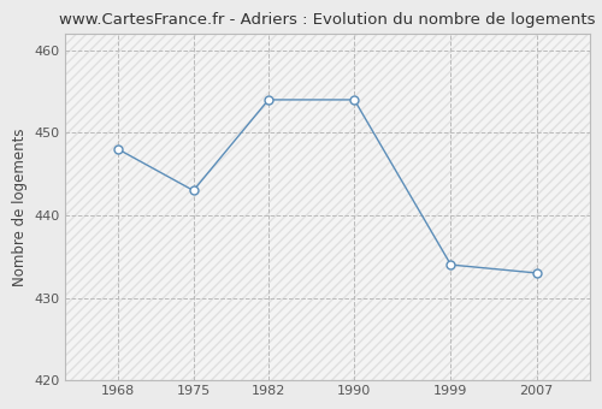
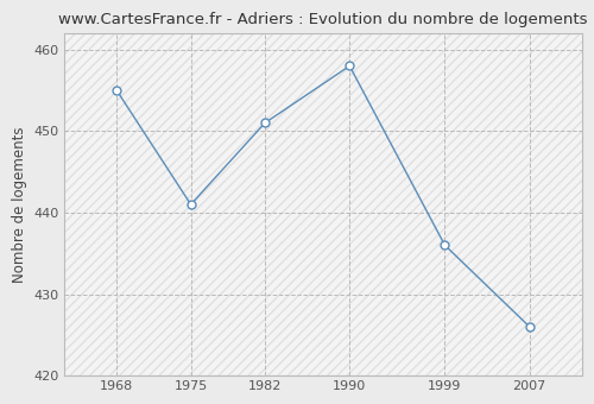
1968: 448 -> 455
1975: 443 -> 441
1982: 454 -> 451
1990: 454 -> 458
1999: 434 -> 436
2007: 433 -> 426
